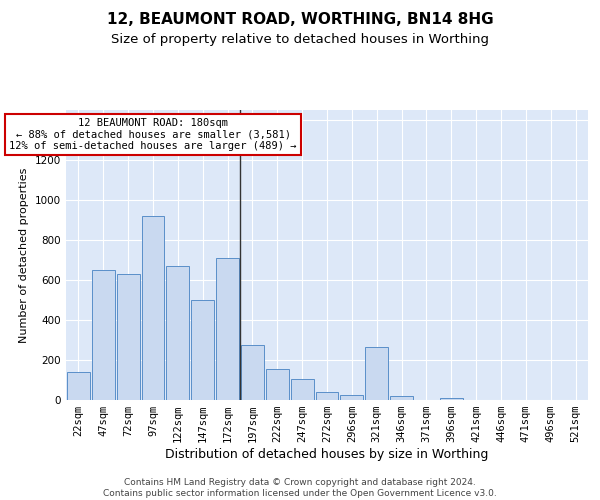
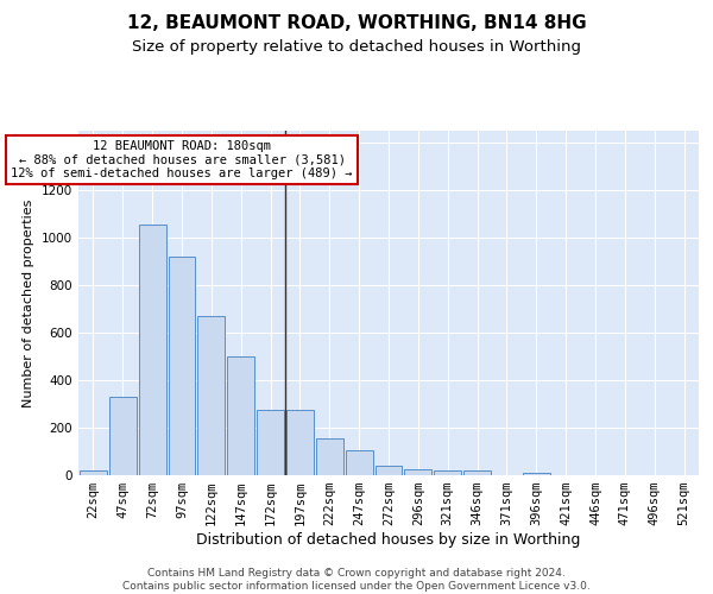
22sqm: 140 -> 22
47sqm: 650 -> 330
72sqm: 630 -> 1055
172sqm: 710 -> 275
321sqm: 265 -> 22
